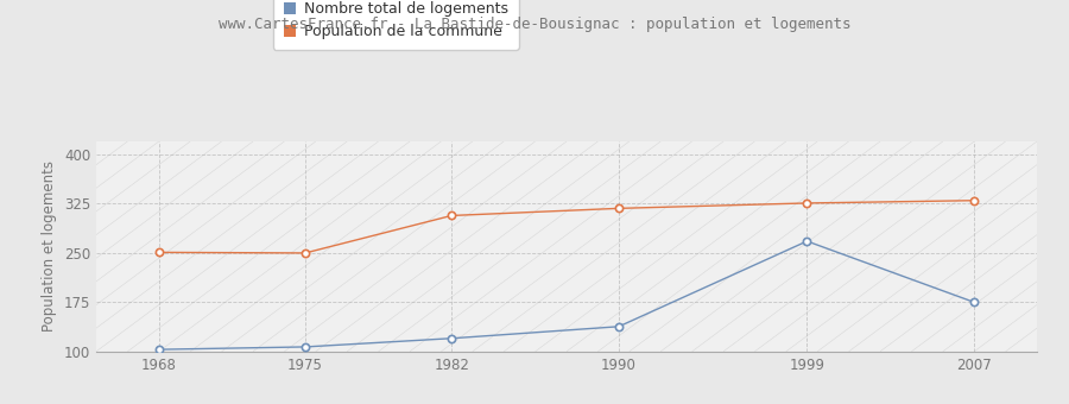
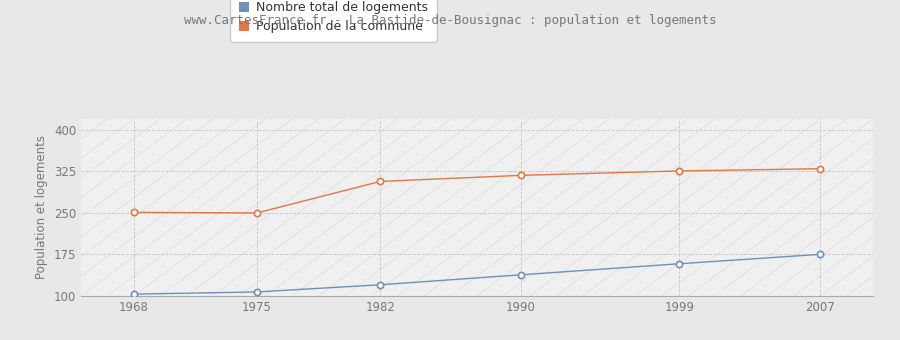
Nombre total de logements/1999: 268 -> 158
